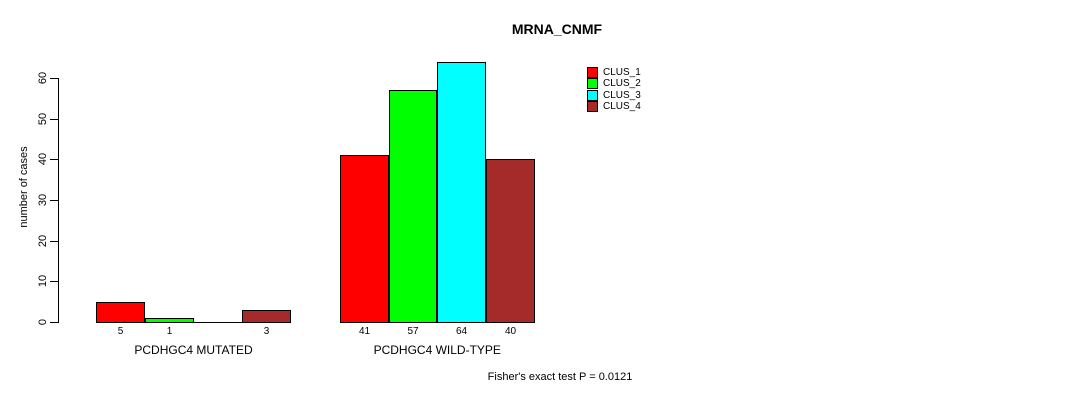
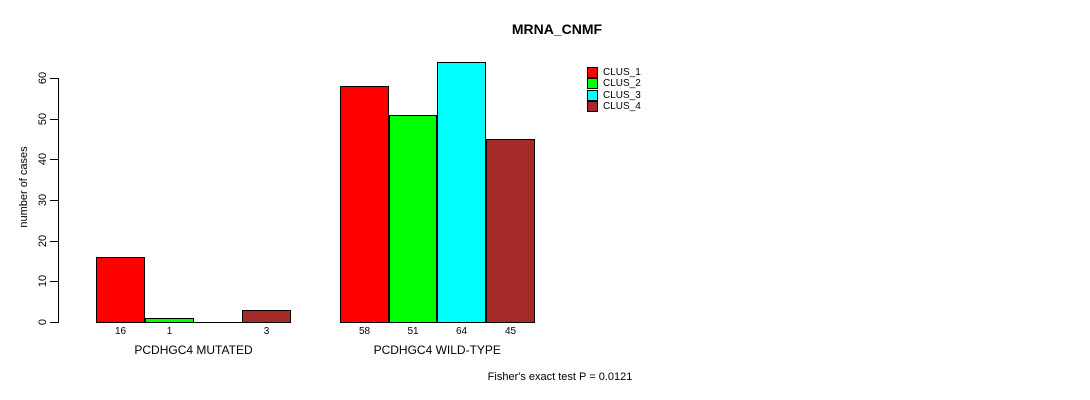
CLUS_1/PCDHGC4 MUTATED: 5 -> 16
CLUS_1/PCDHGC4 WILD-TYPE: 41 -> 58
CLUS_2/PCDHGC4 WILD-TYPE: 57 -> 51
CLUS_4/PCDHGC4 WILD-TYPE: 40 -> 45
